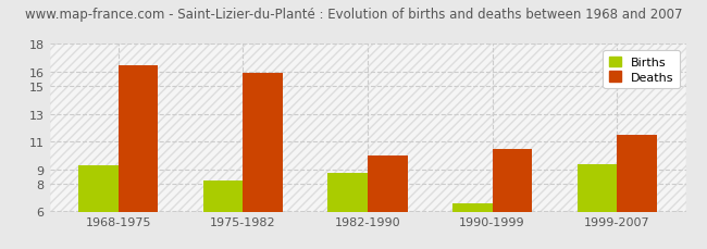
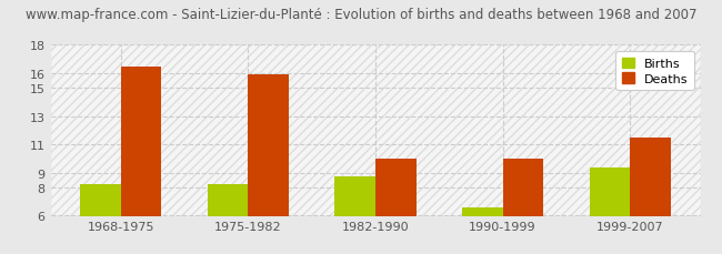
Births/1968-1975: 9.3 -> 8.2
Deaths/1990-1999: 10.5 -> 10.0
